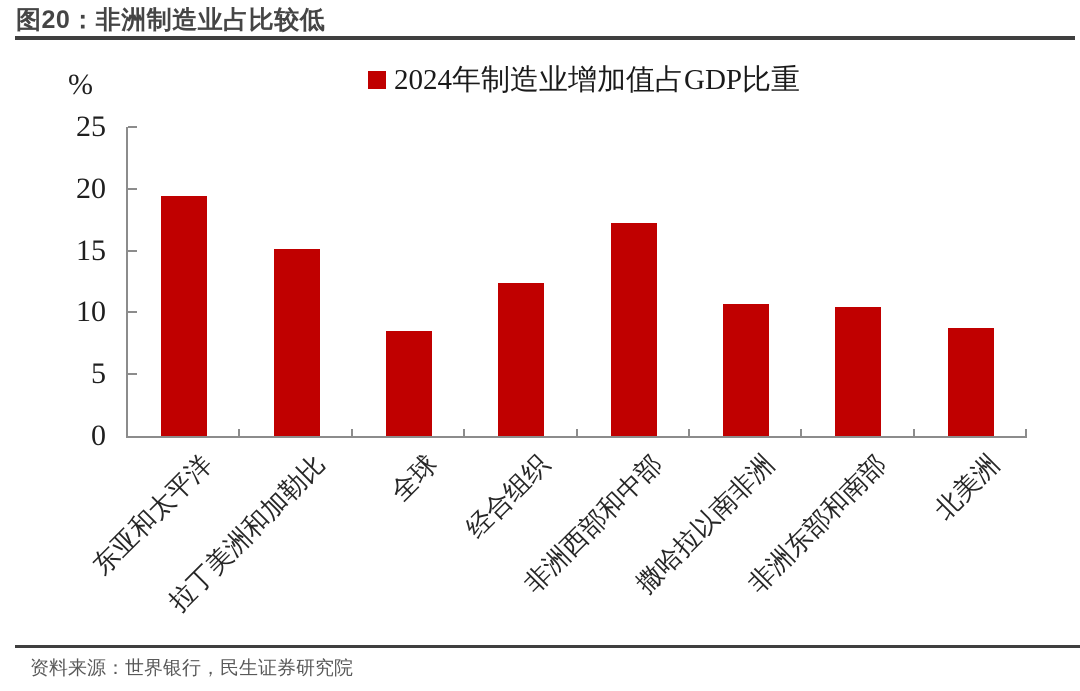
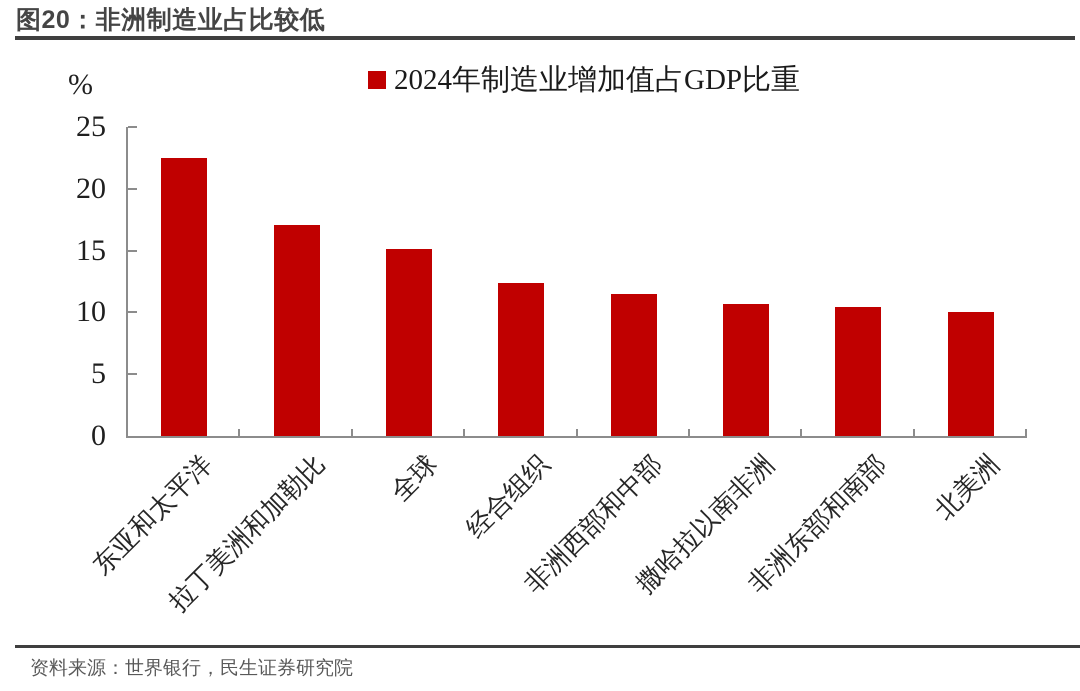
东亚和太平洋: 19.4 -> 22.5
拉丁美洲和加勒比: 15.1 -> 17.1
全球: 8.5 -> 15.1
非洲西部和中部: 17.2 -> 11.5
北美洲: 8.7 -> 10.0
